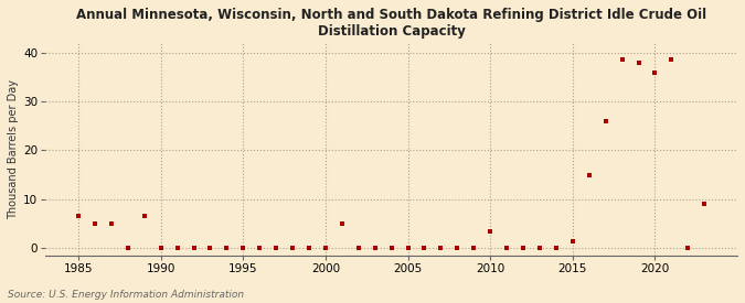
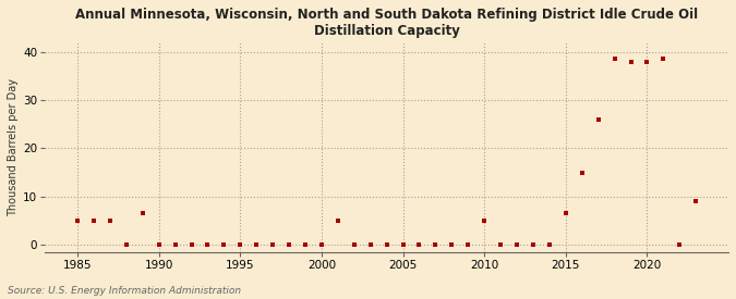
1985: 6.5 -> 5.0
2010: 3.5 -> 5.0
2015: 1.5 -> 6.5
2020: 36.0 -> 38.0
